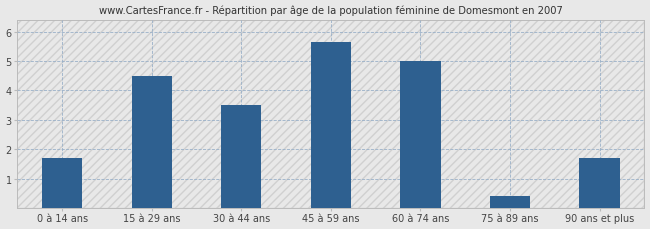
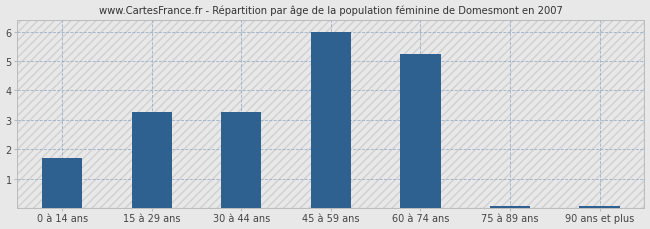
15 à 29 ans: 4.50 -> 3.25
30 à 44 ans: 3.50 -> 3.25
45 à 59 ans: 5.65 -> 6.00
60 à 74 ans: 5.00 -> 5.25
75 à 89 ans: 0.40 -> 0.05
90 ans et plus: 1.70 -> 0.05
